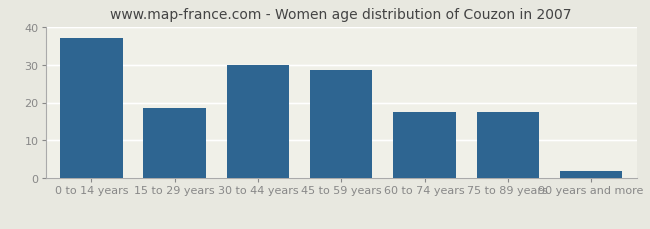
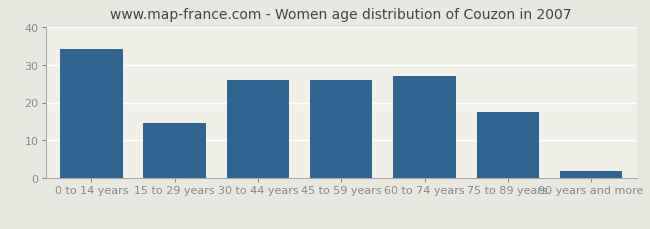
0 to 14 years: 37.0 -> 34.0
15 to 29 years: 18.5 -> 14.5
30 to 44 years: 30.0 -> 26.0
45 to 59 years: 28.5 -> 26.0
60 to 74 years: 17.5 -> 27.0
